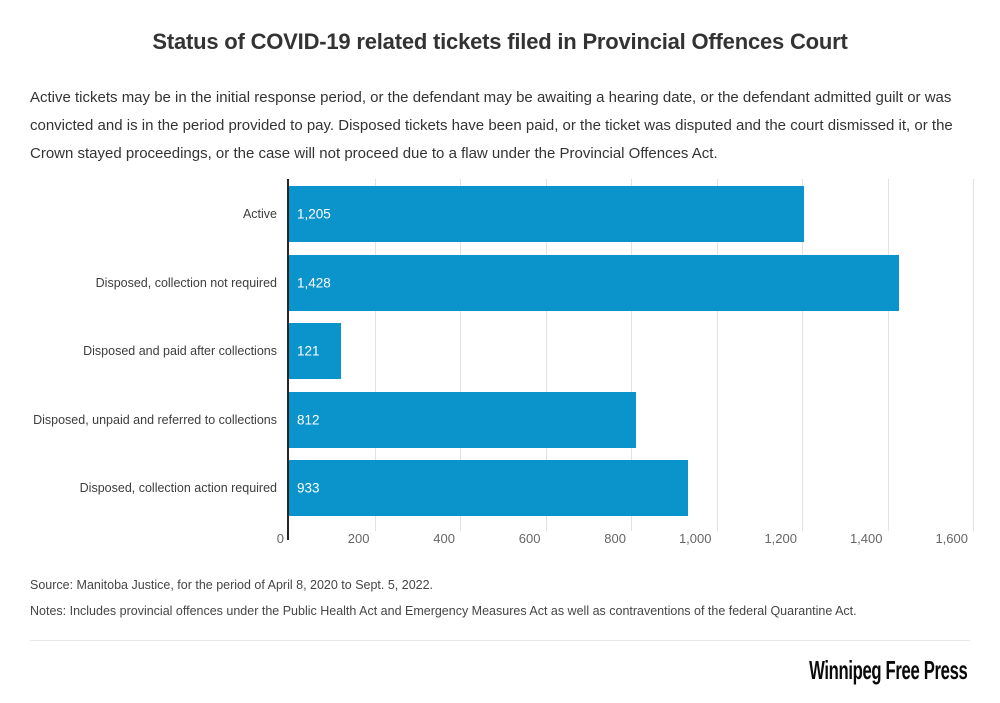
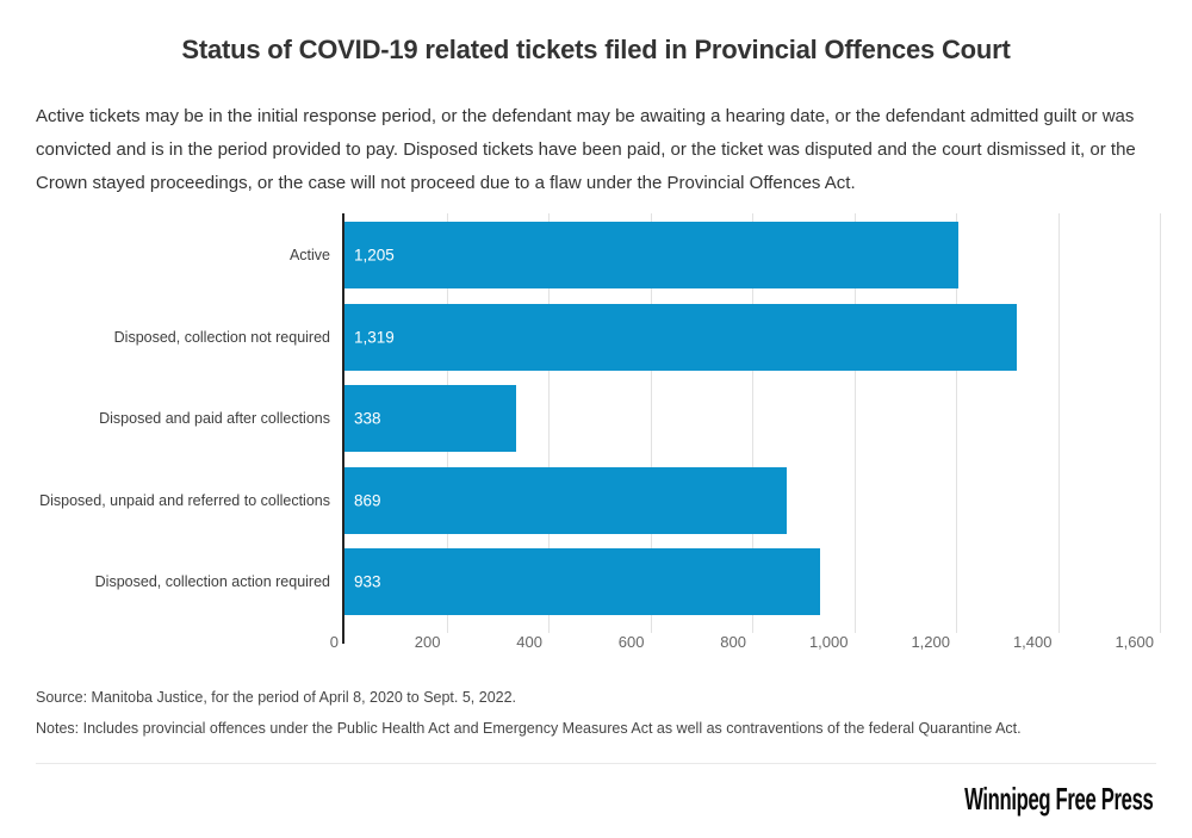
Disposed, collection not required: 1,428 -> 1,319
Disposed and paid after collections: 121 -> 338
Disposed, unpaid and referred to collections: 812 -> 869
